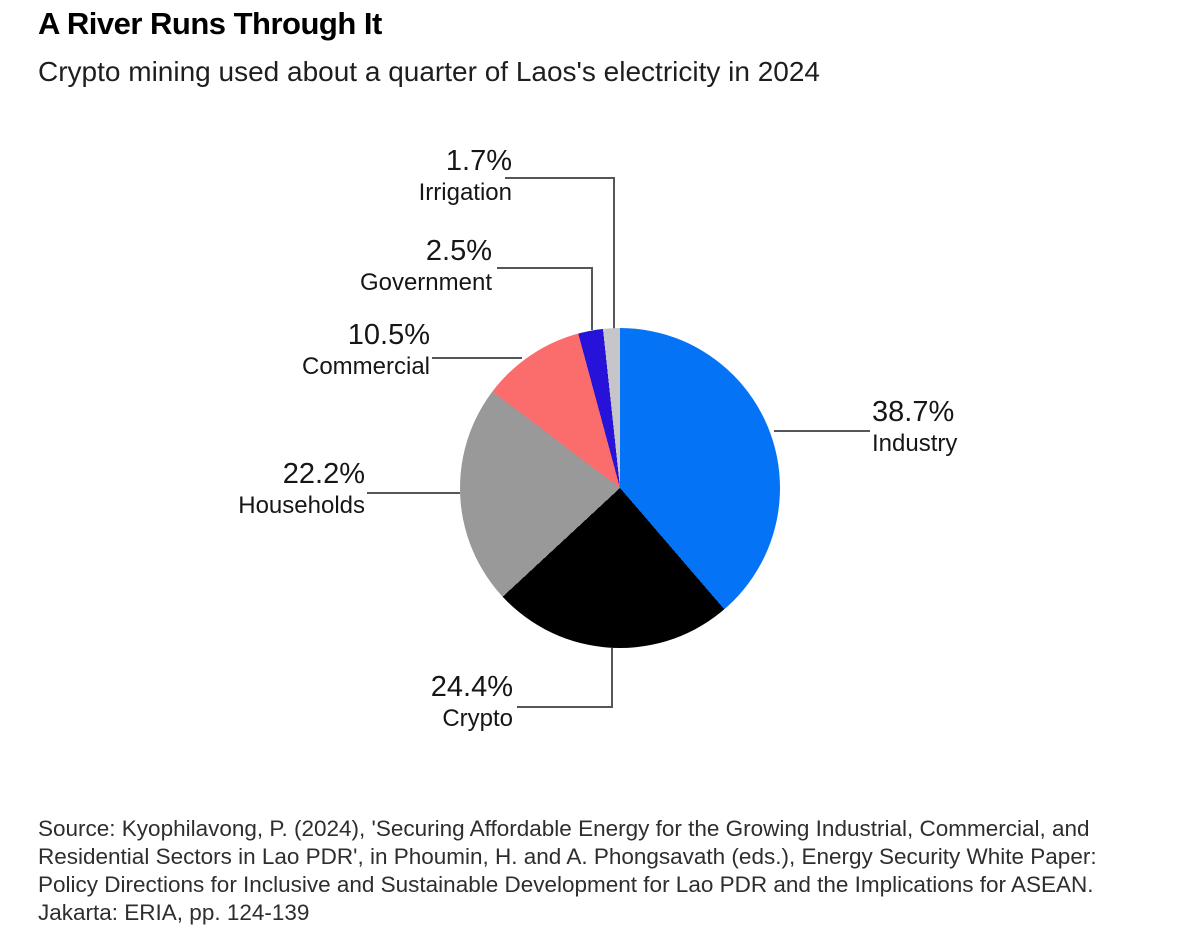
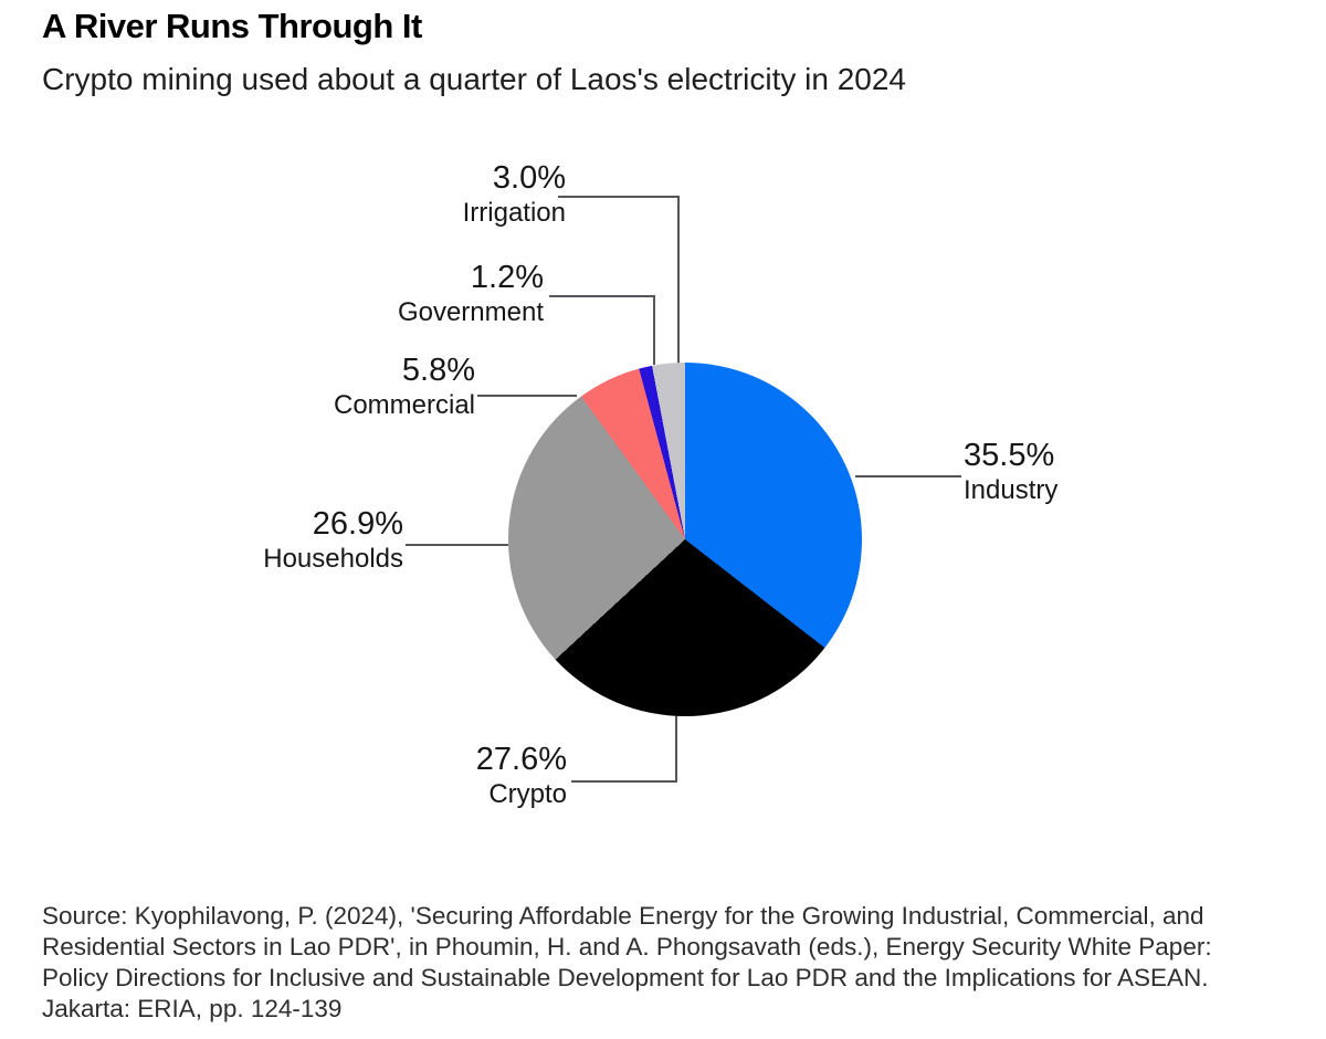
Industry: 38.7% -> 35.5%
Crypto: 24.4% -> 27.6%
Households: 22.2% -> 26.9%
Commercial: 10.5% -> 5.8%
Government: 2.5% -> 1.2%
Irrigation: 1.7% -> 3.0%
